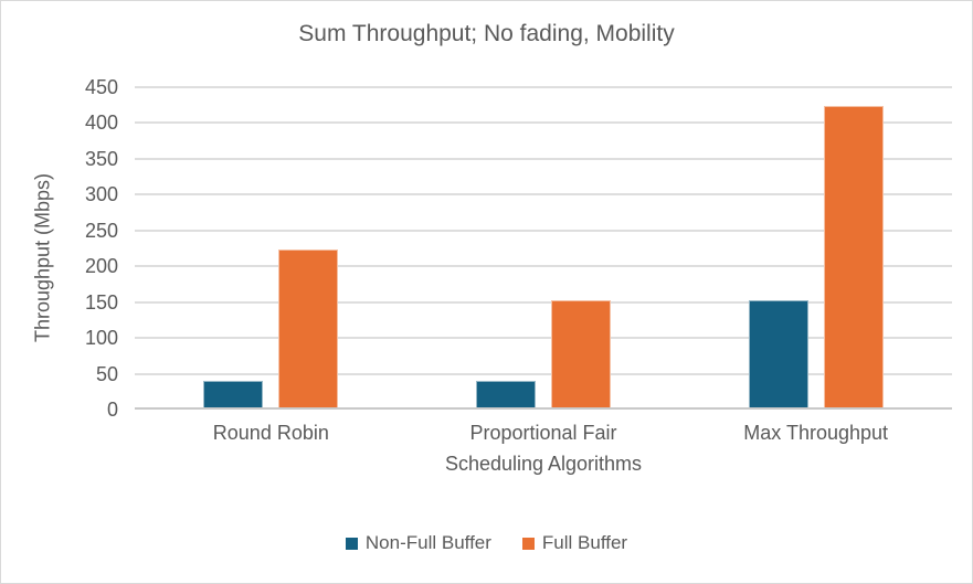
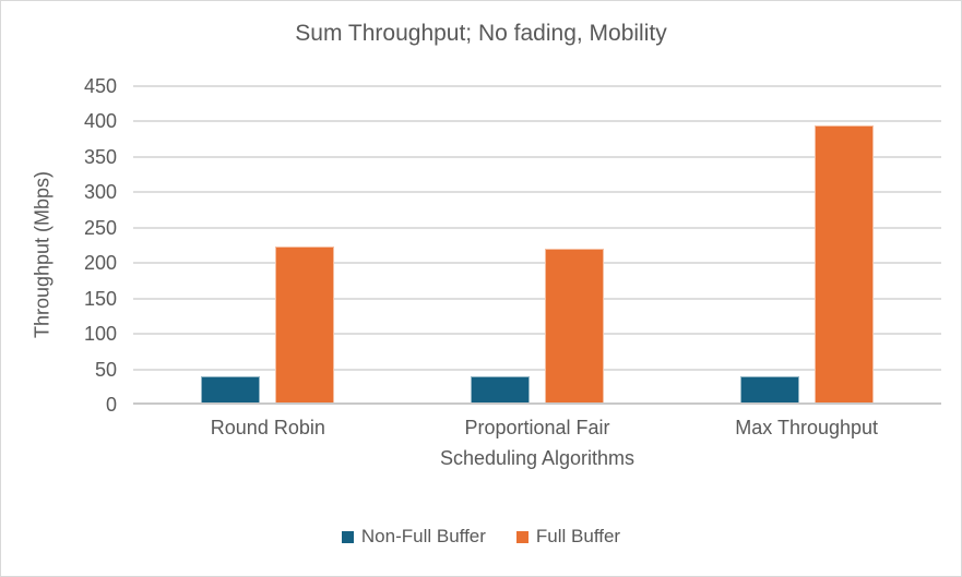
Full Buffer/Proportional Fair: 150 -> 220
Non-Full Buffer/Max Throughput: 150 -> 40
Full Buffer/Max Throughput: 420 -> 390
